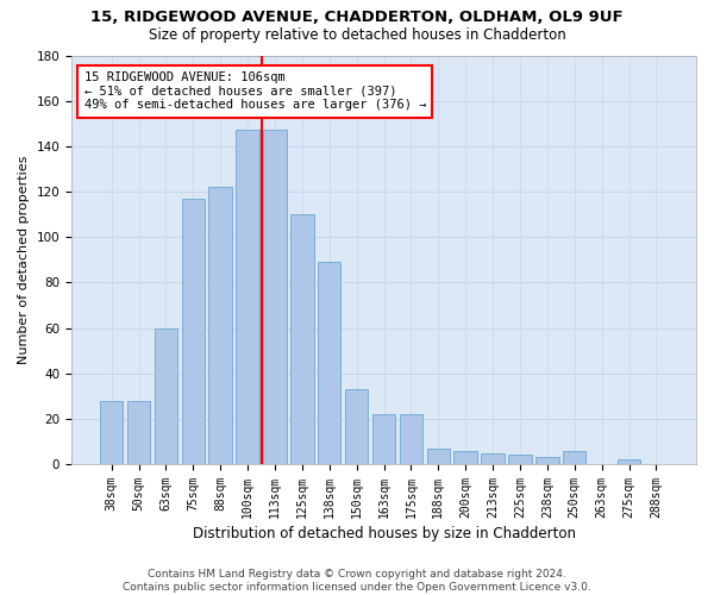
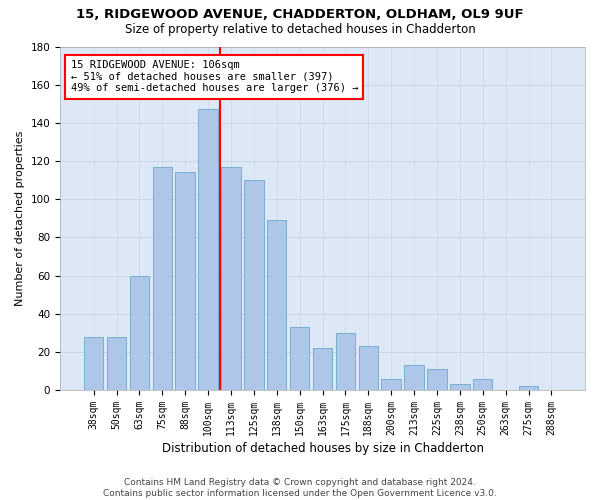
88sqm: 122 -> 114
113sqm: 147 -> 117
175sqm: 22 -> 30
188sqm: 7 -> 23
213sqm: 5 -> 13
225sqm: 4 -> 11
